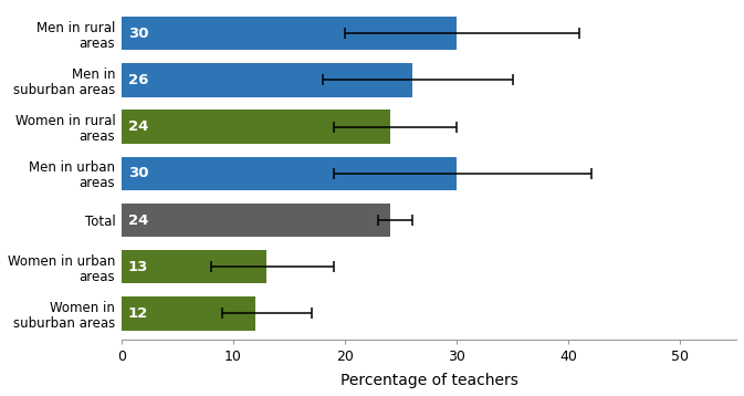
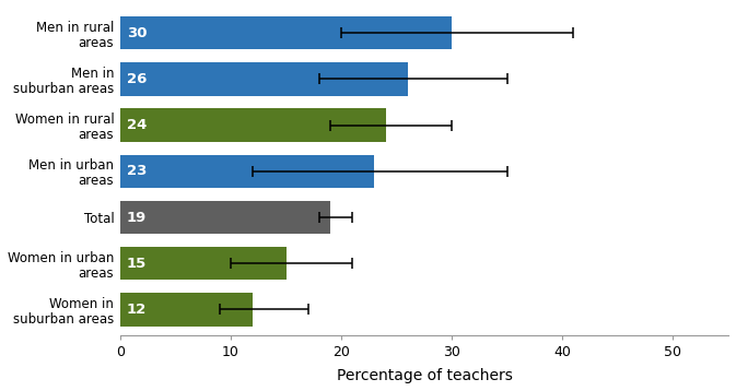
Men in urban areas: 30 -> 23
Total: 24 -> 19
Women in urban areas: 13 -> 15
